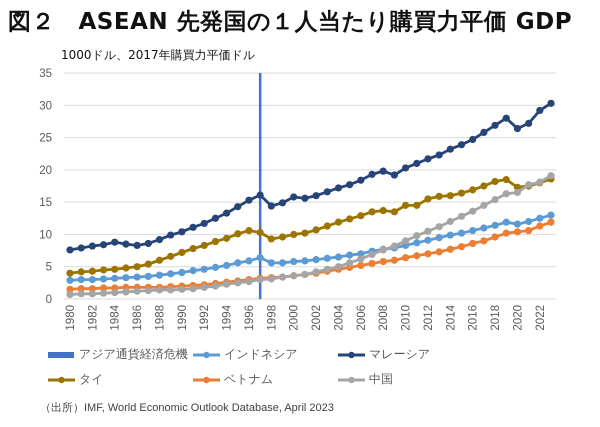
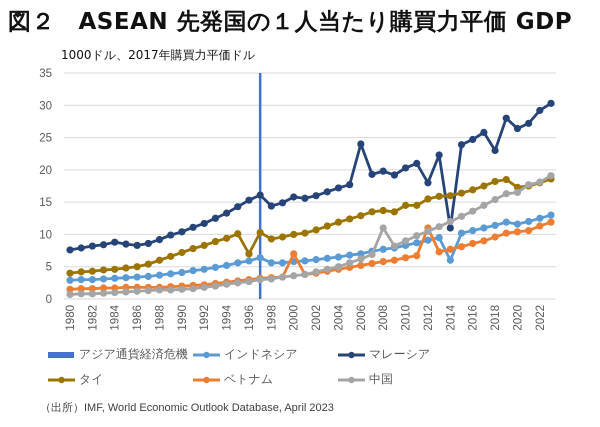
タイ/1996: 11 -> 7
ベトナム/2000: 4 -> 7
マレーシア/2006: 18 -> 24
中国/2008: 8 -> 11
マレーシア/2012: 22 -> 18
ベトナム/2012: 7 -> 11
インドネシア/2014: 10 -> 6
マレーシア/2014: 23 -> 11
マレーシア/2018: 27 -> 23
